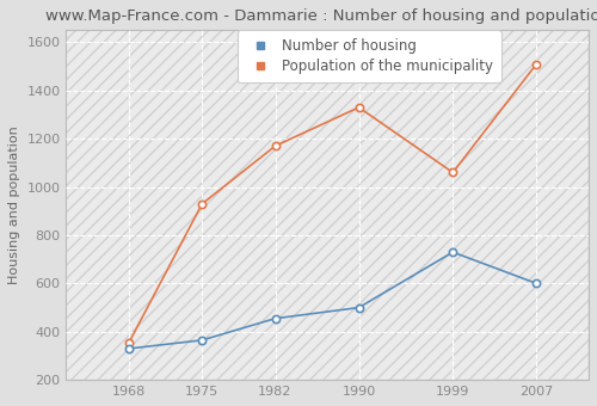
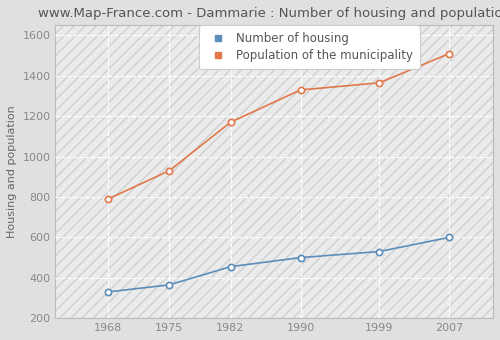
Population of the municipality/1968: 355 -> 790
Number of housing/1999: 730 -> 530
Population of the municipality/1999: 1060 -> 1365
